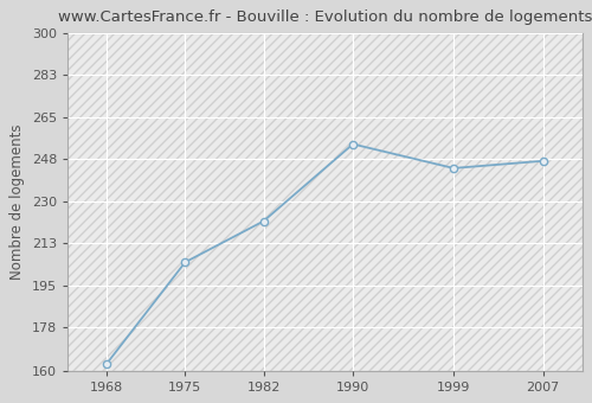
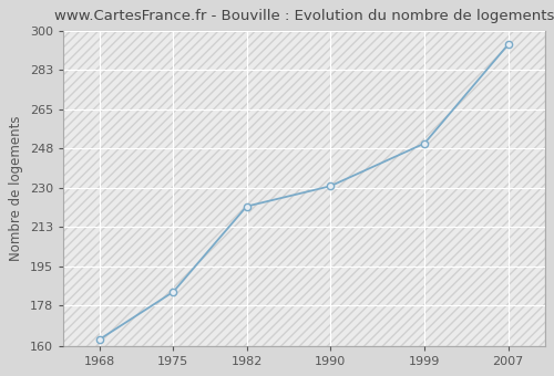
1975: 205 -> 184
1990: 254 -> 231
1999: 244 -> 250
2007: 247 -> 294
